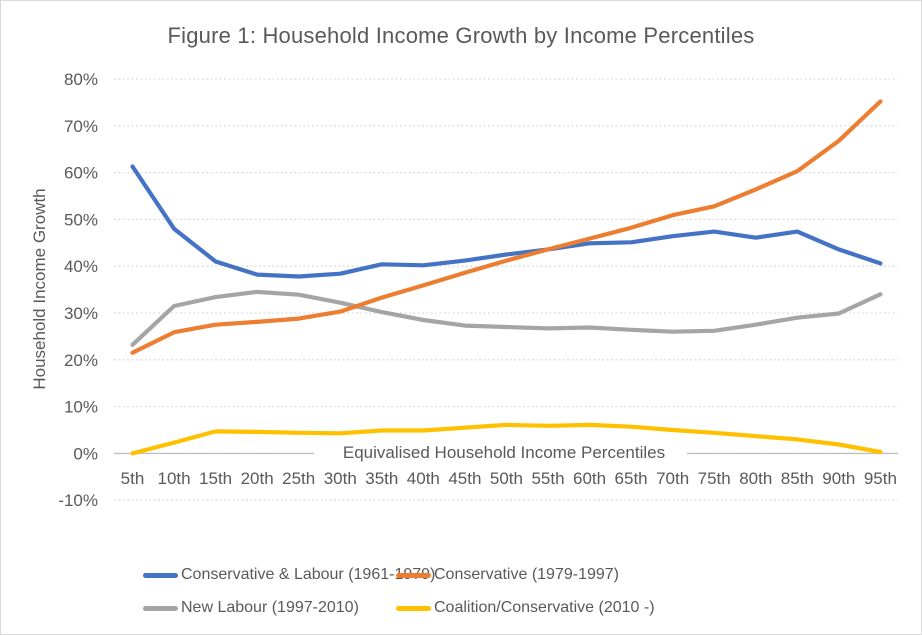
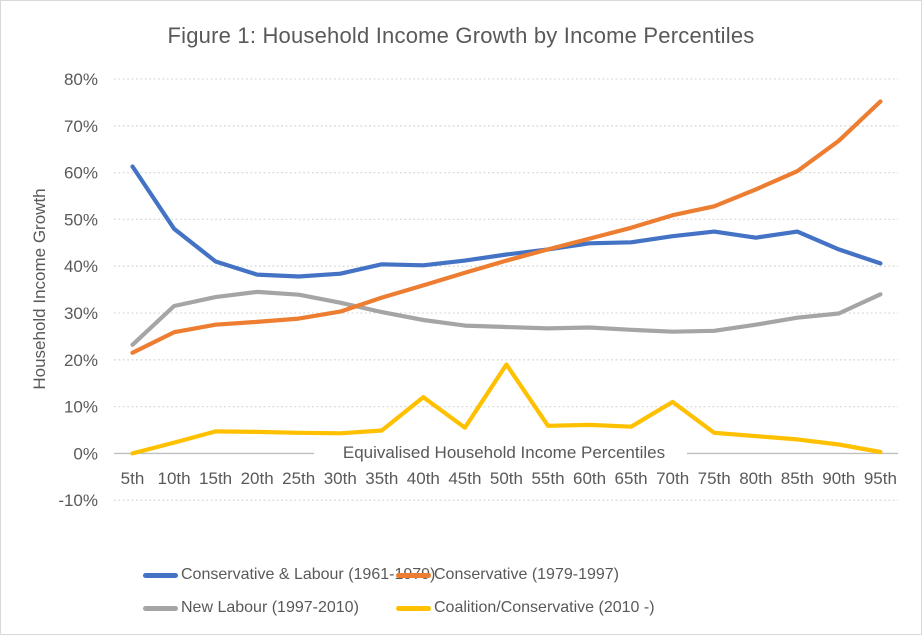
Coalition/Conservative (2010 -)/40th: 5% -> 12%
Coalition/Conservative (2010 -)/50th: 6% -> 19%
Coalition/Conservative (2010 -)/70th: 5% -> 11%
